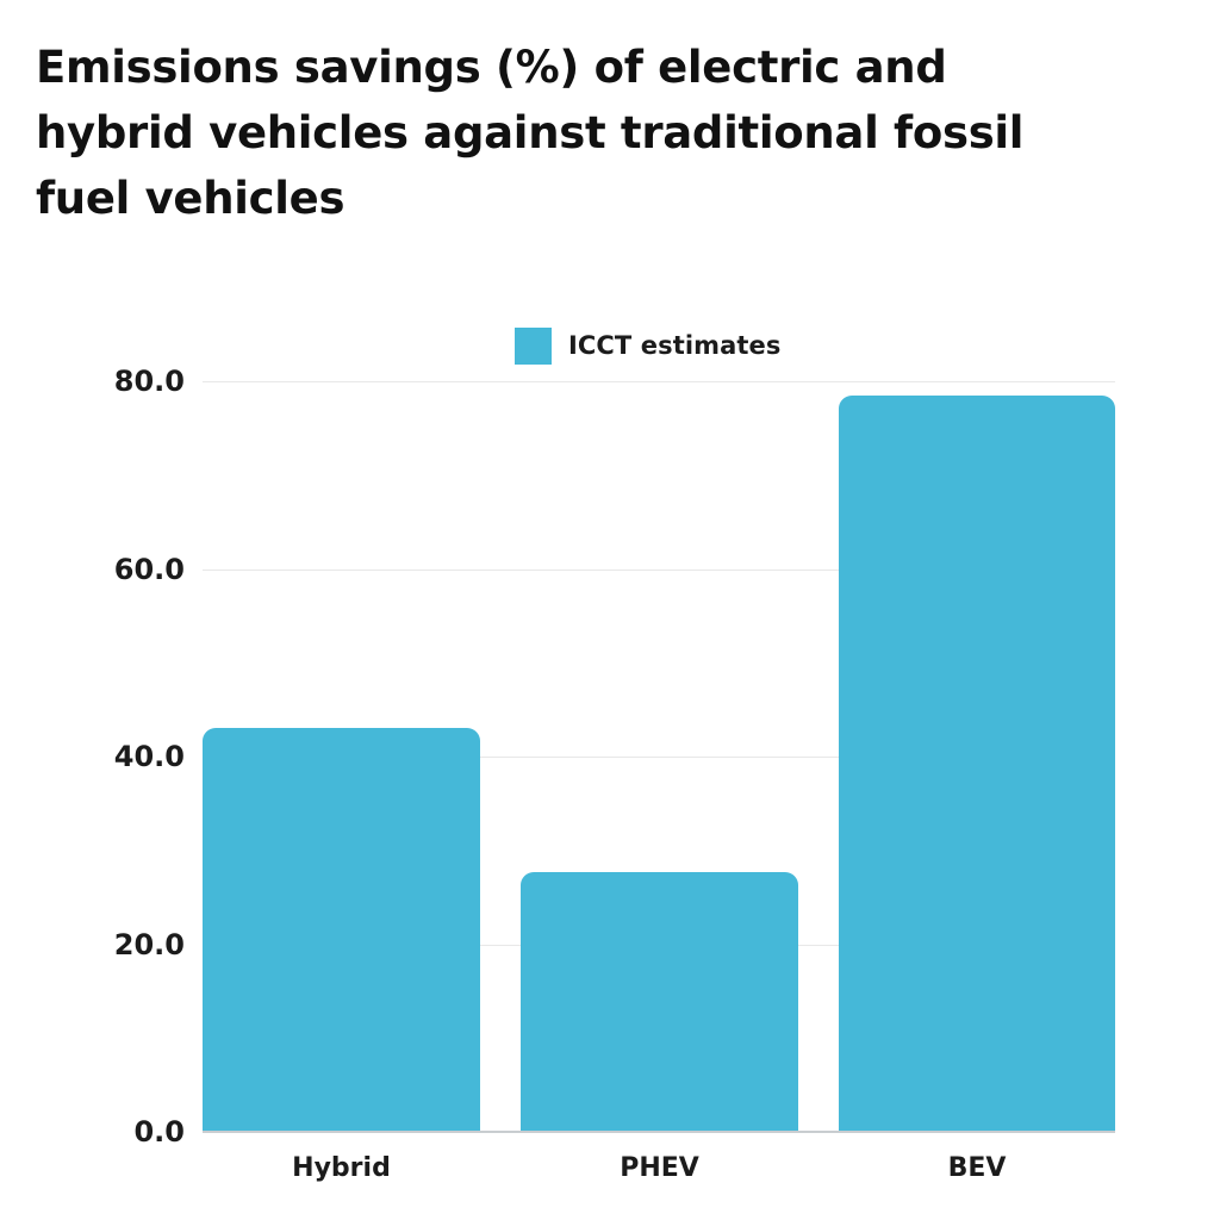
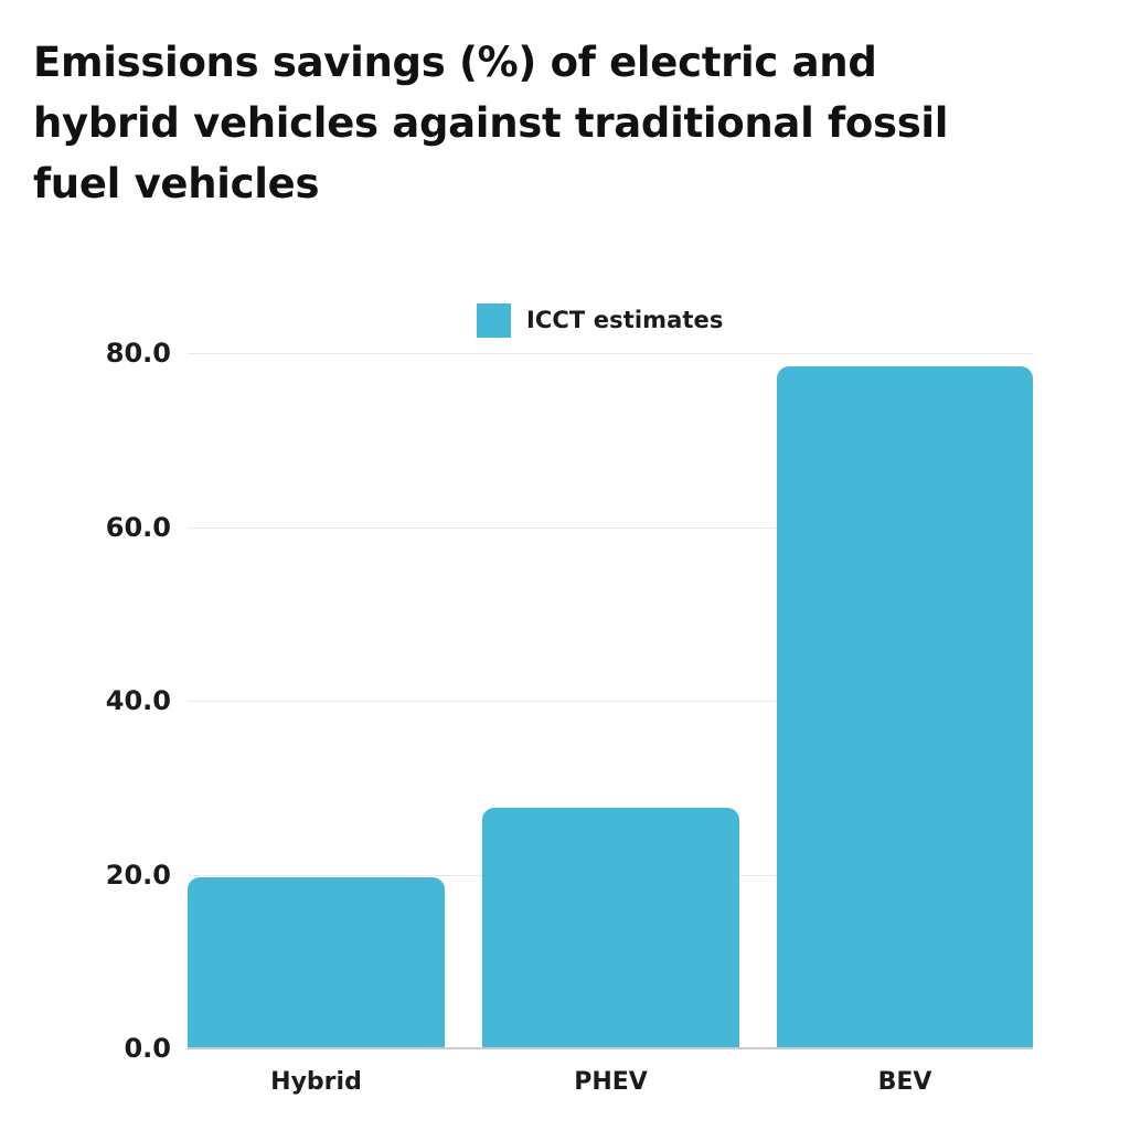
Hybrid: 43 -> 20
